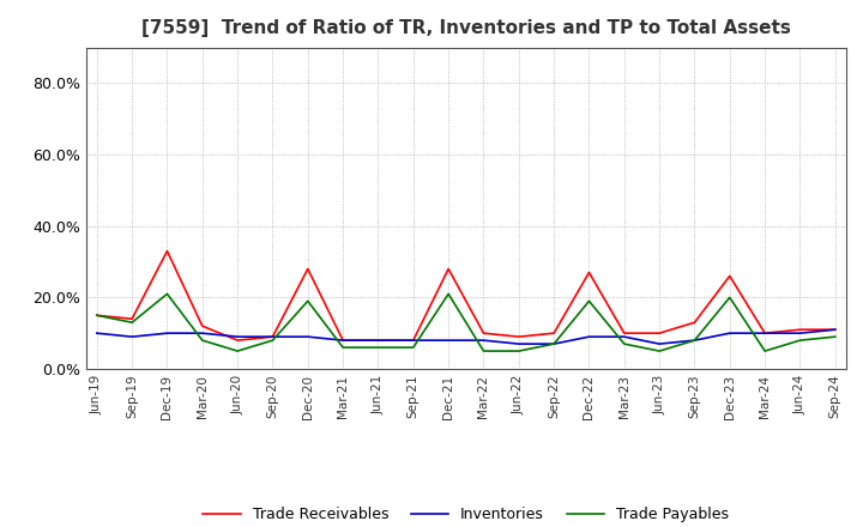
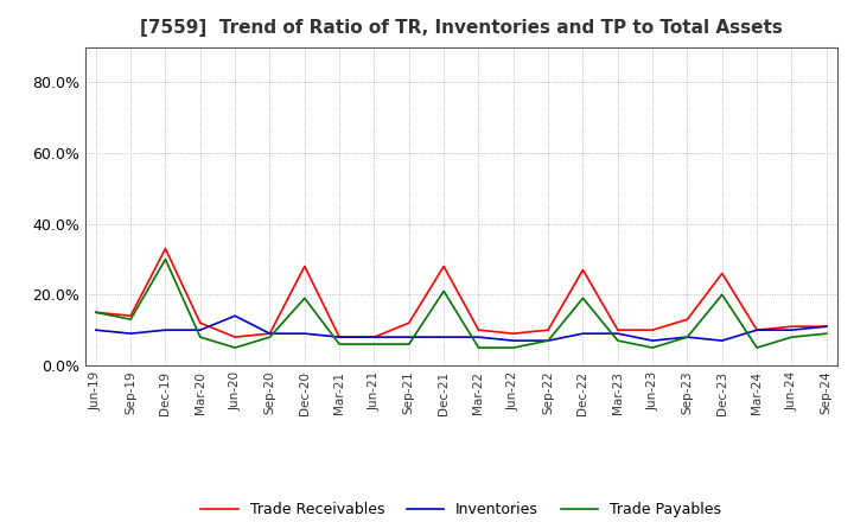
Trade Payables/Dec-19: 21% -> 30%
Inventories/Jun-20: 9% -> 14%
Trade Receivables/Sep-21: 8% -> 12%
Inventories/Dec-23: 10% -> 7%
